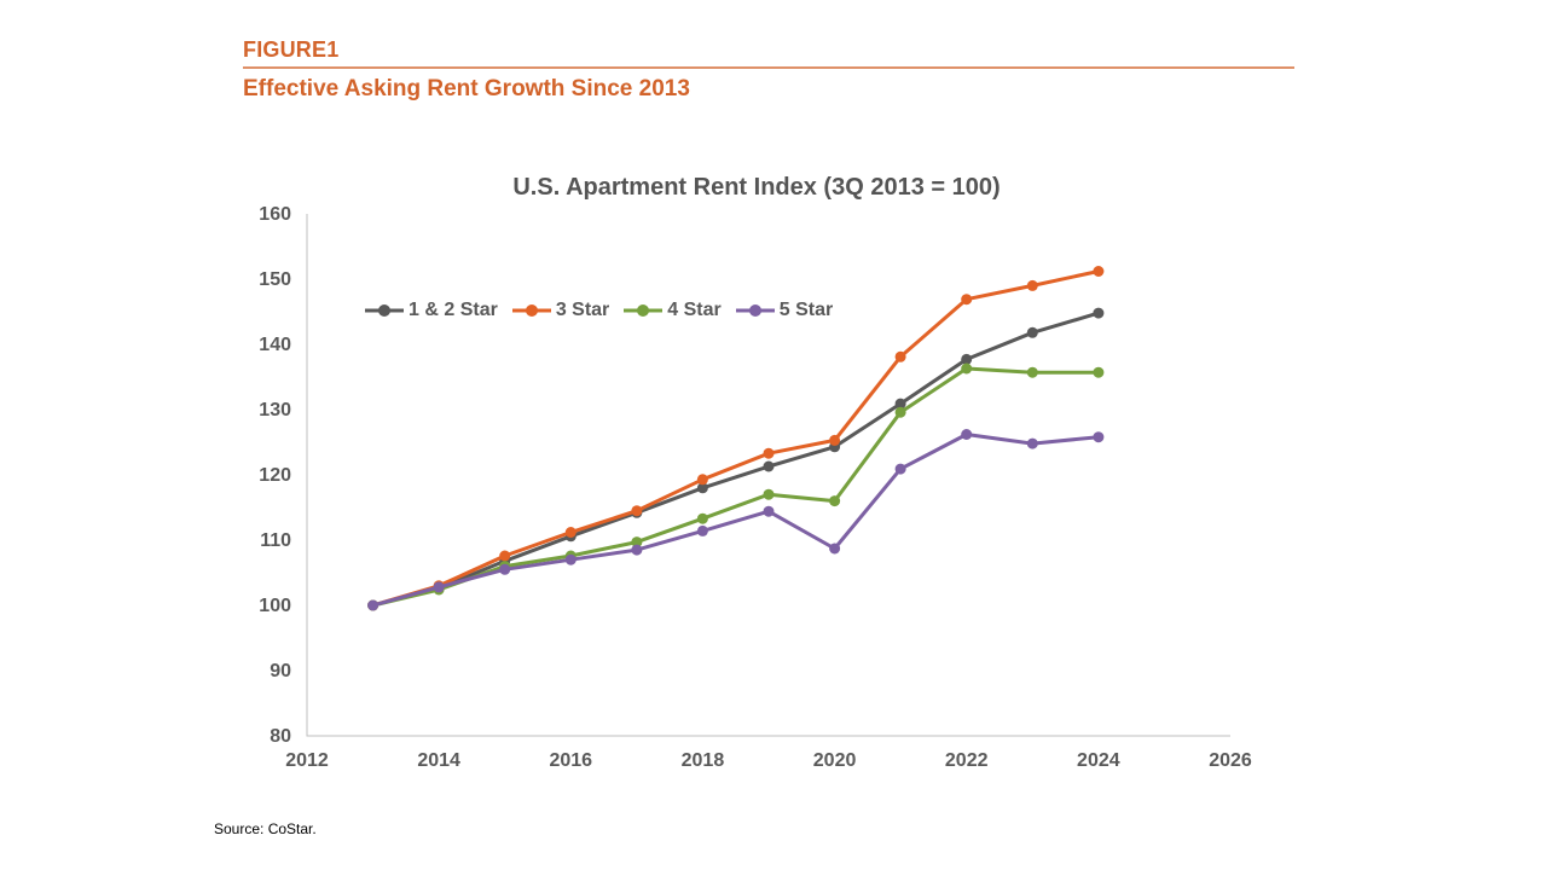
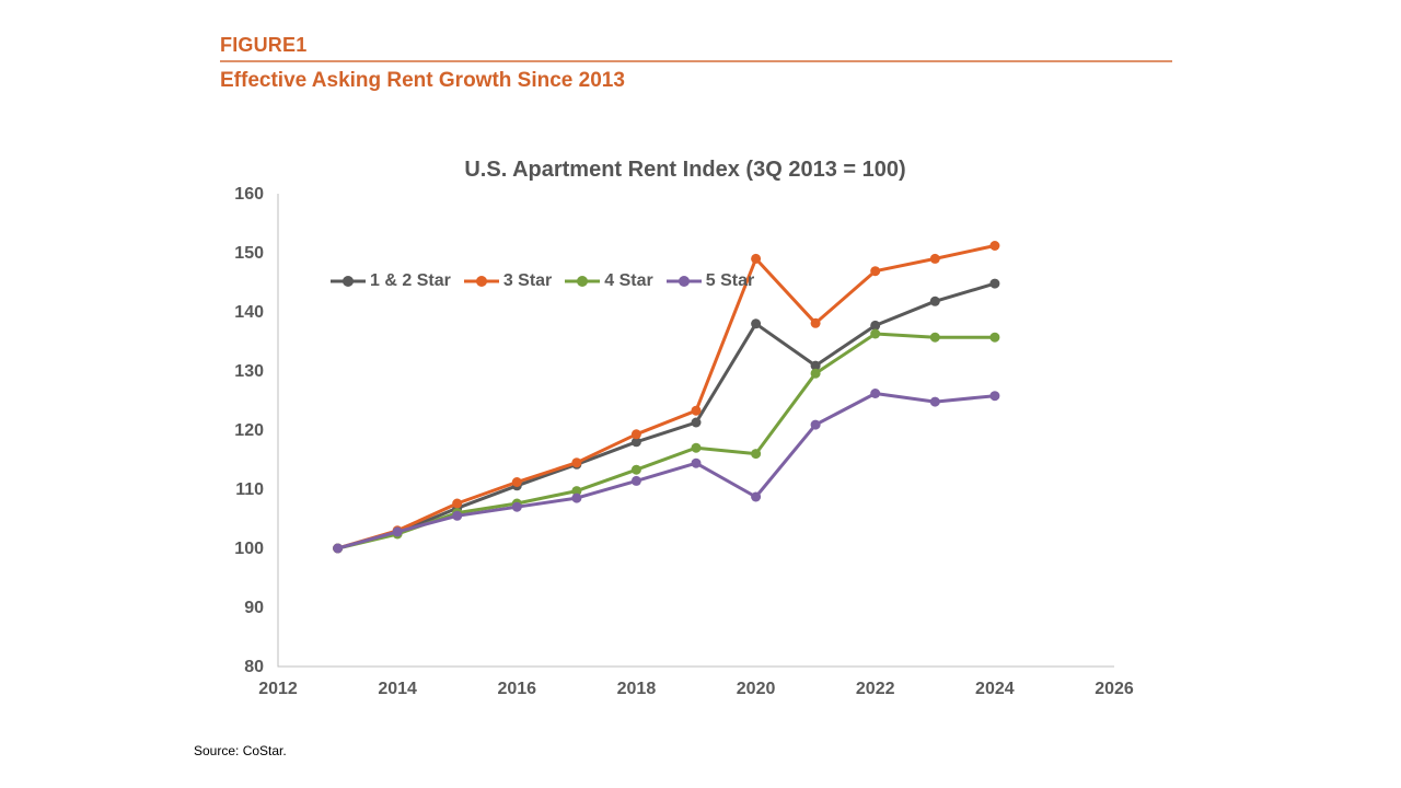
1 & 2 Star/2020: 124 -> 138
3 Star/2020: 125 -> 149
